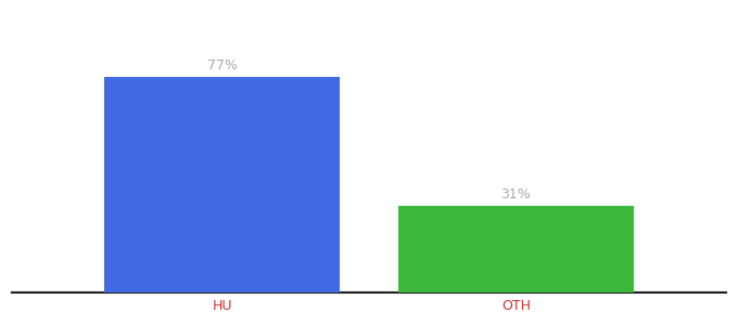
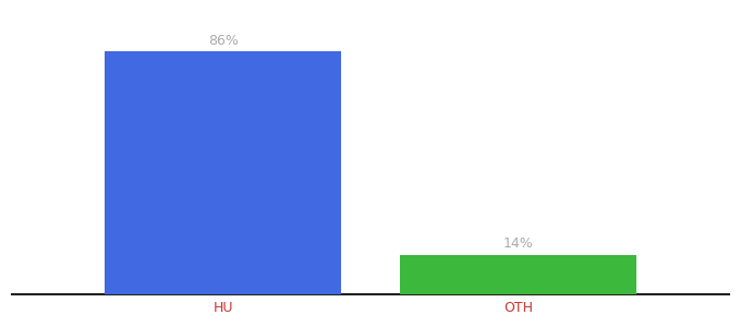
HU: 77% -> 86%
OTH: 31% -> 14%
